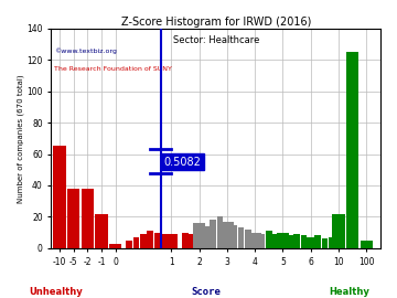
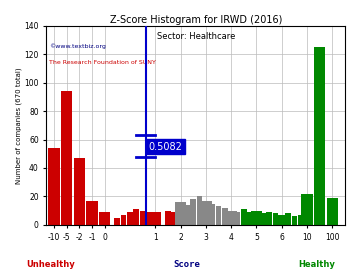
-10: 65 -> 54
-5: 38 -> 94
-2: 38 -> 47
-1: 22 -> 17
0: 3 -> 9
100: 5 -> 19
